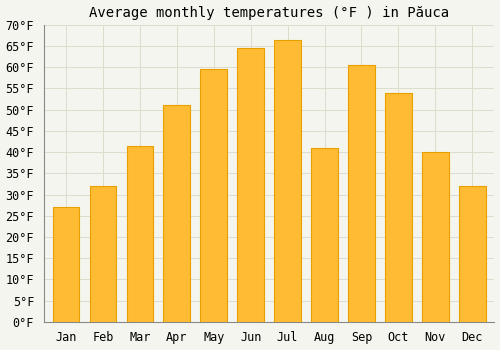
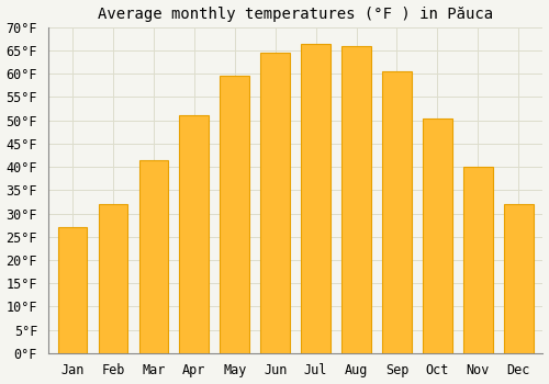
Aug: 41.0°F -> 66.0°F
Oct: 54.0°F -> 50.5°F
